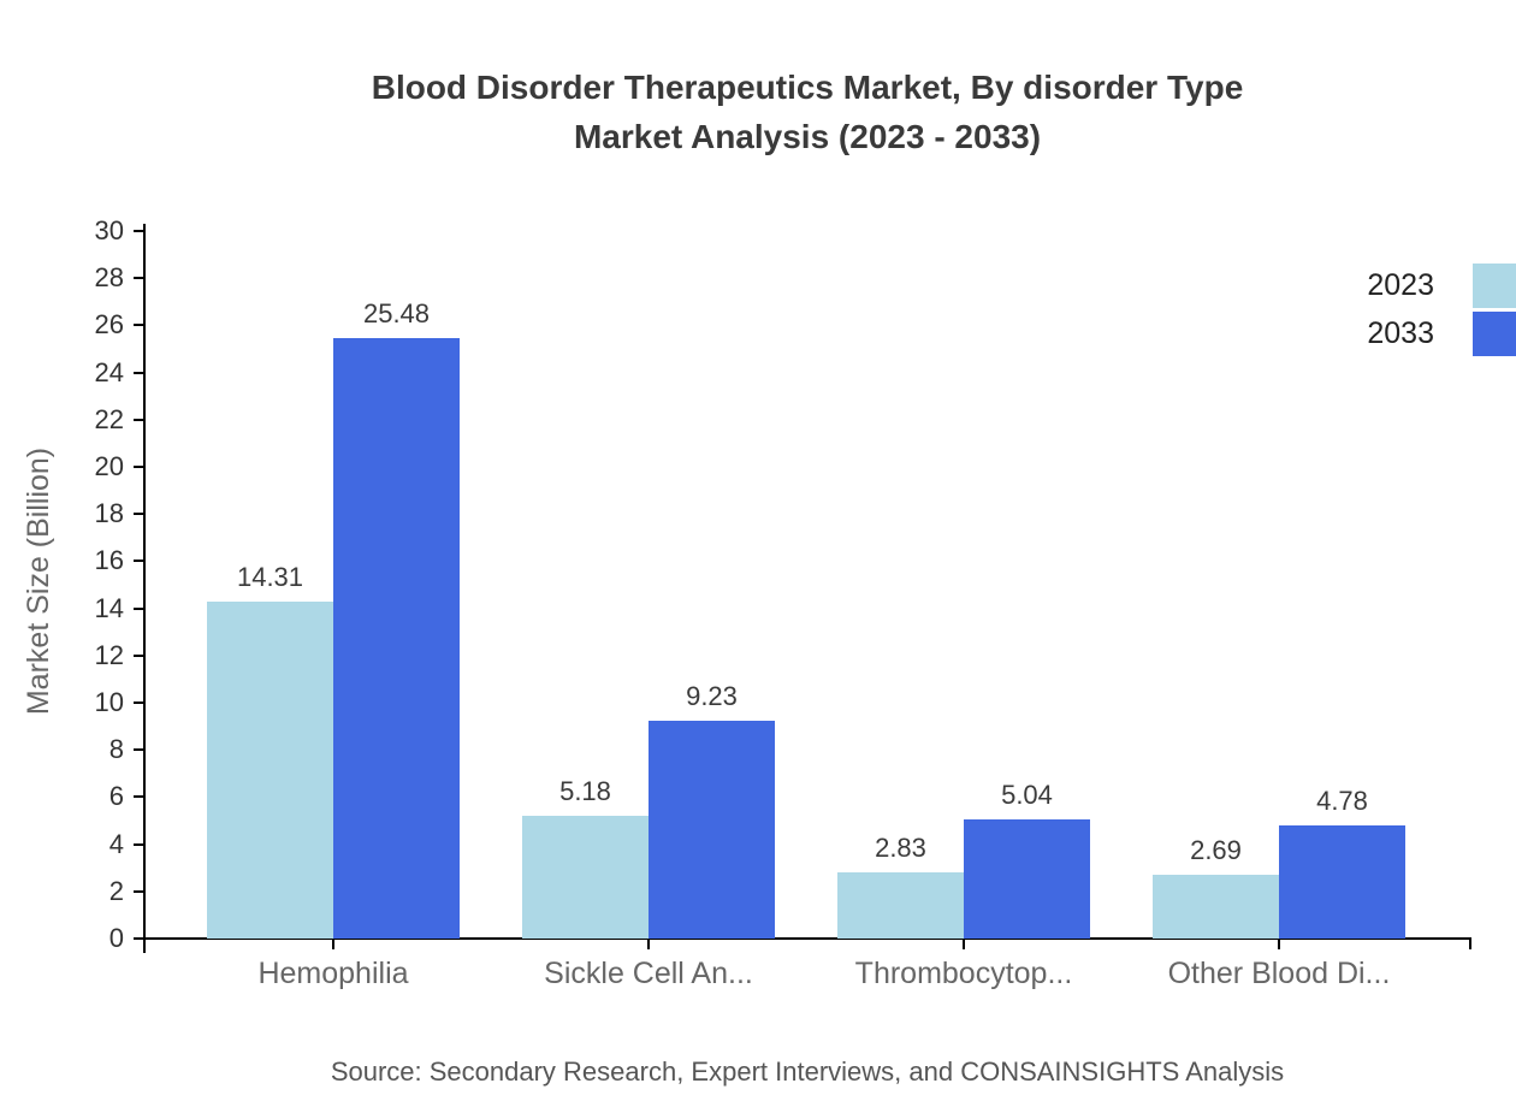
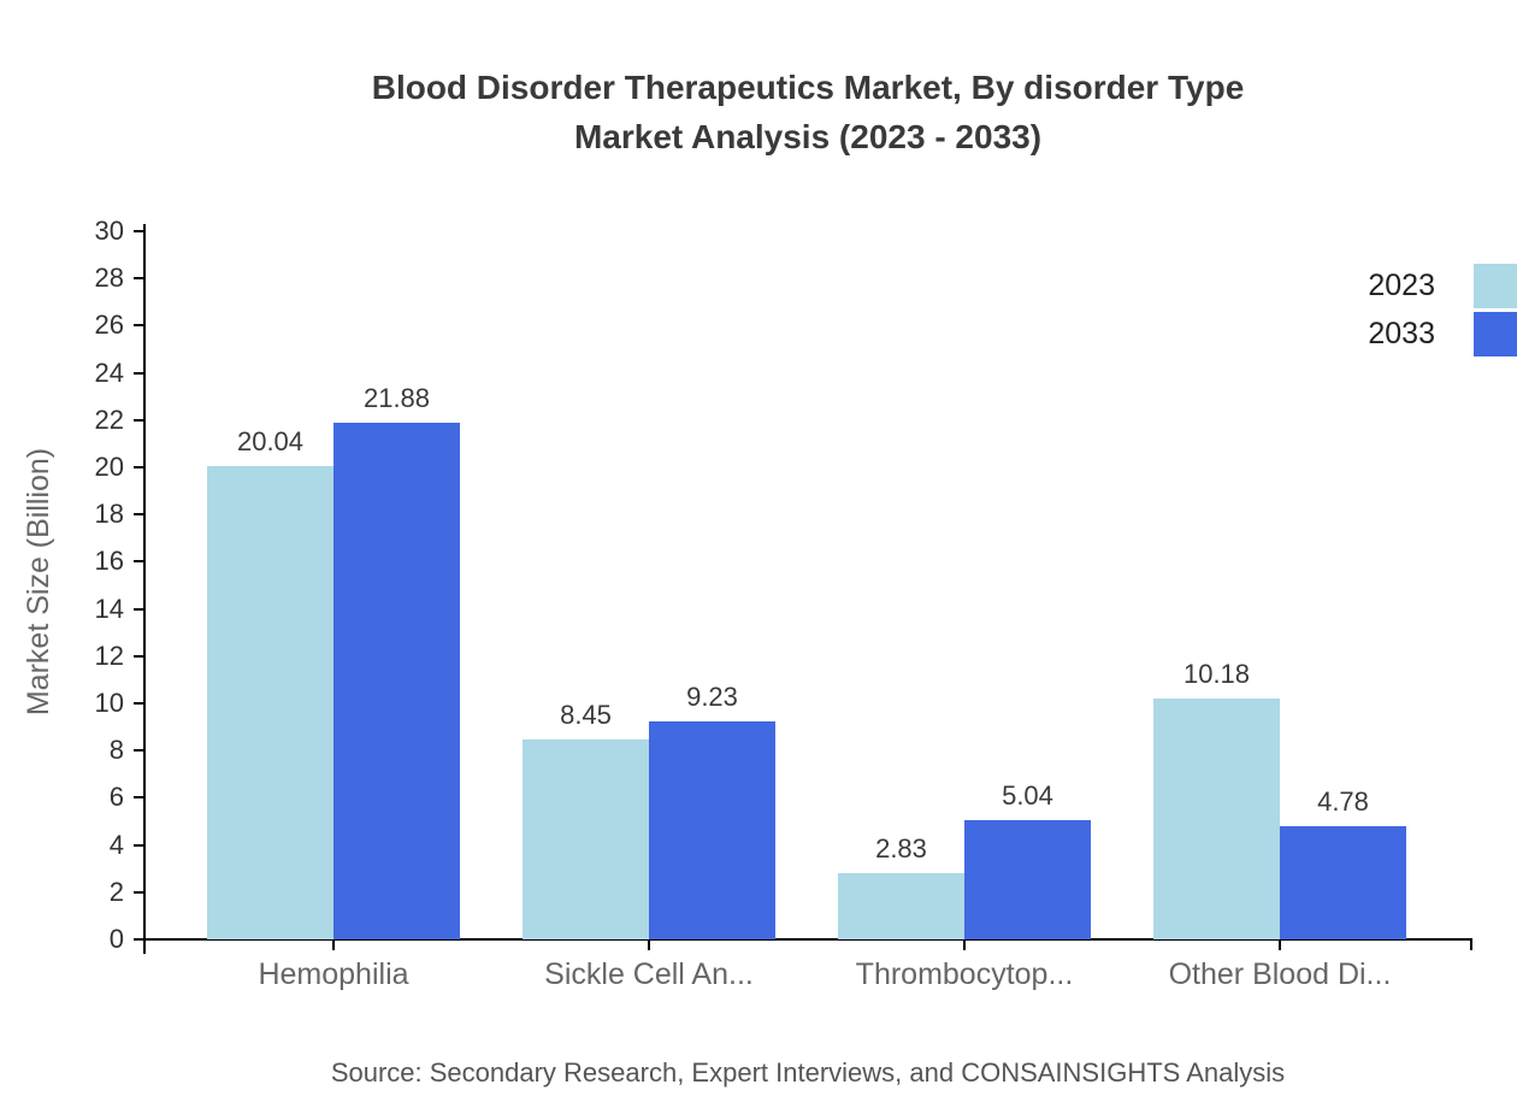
2023/Hemophilia: 14.31 -> 20.04
2033/Hemophilia: 25.48 -> 21.88
2023/Sickle Cell An...: 5.18 -> 8.45
2023/Other Blood Di...: 2.69 -> 10.18
